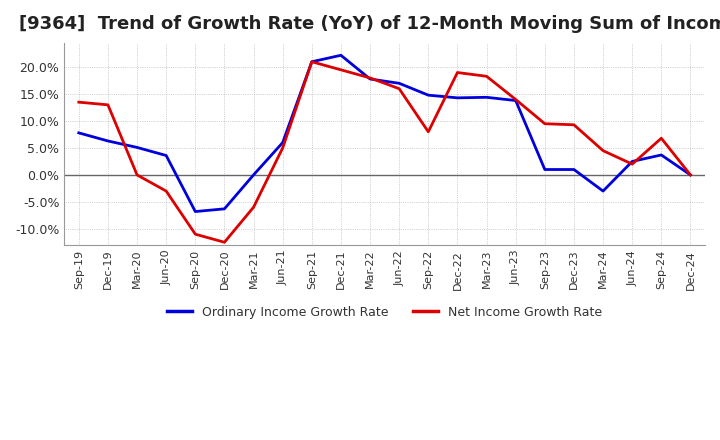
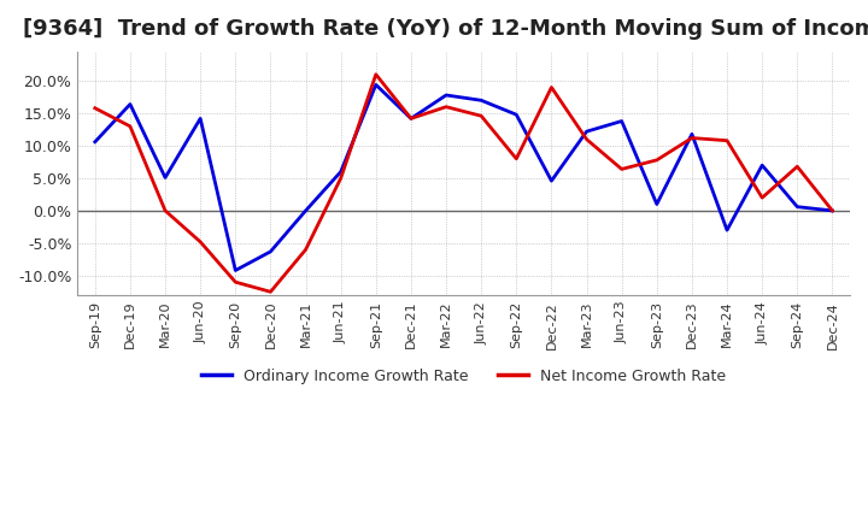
Ordinary Income Growth Rate/Sep-19: 7.8% -> 10.6%
Net Income Growth Rate/Sep-19: 13.5% -> 15.8%
Ordinary Income Growth Rate/Dec-19: 6.3% -> 16.4%
Ordinary Income Growth Rate/Jun-20: 3.6% -> 14.2%
Net Income Growth Rate/Jun-20: -3.0% -> -4.8%
Ordinary Income Growth Rate/Sep-20: -6.8% -> -9.2%
Ordinary Income Growth Rate/Sep-21: 21.0% -> 19.4%
Ordinary Income Growth Rate/Dec-21: 22.2% -> 14.2%
Net Income Growth Rate/Dec-21: 19.5% -> 14.2%
Net Income Growth Rate/Mar-22: 18.0% -> 16.0%
Net Income Growth Rate/Jun-22: 16.0% -> 14.6%
Ordinary Income Growth Rate/Dec-22: 14.3% -> 4.6%
Ordinary Income Growth Rate/Mar-23: 14.4% -> 12.2%
Net Income Growth Rate/Mar-23: 18.3% -> 11.0%
Net Income Growth Rate/Jun-23: 14.0% -> 6.4%
Net Income Growth Rate/Sep-23: 9.5% -> 7.8%
Ordinary Income Growth Rate/Dec-23: 1.0% -> 11.8%
Net Income Growth Rate/Dec-23: 9.3% -> 11.2%
Net Income Growth Rate/Mar-24: 4.5% -> 10.8%
Ordinary Income Growth Rate/Jun-24: 2.5% -> 7.0%
Ordinary Income Growth Rate/Sep-24: 3.7% -> 0.6%
